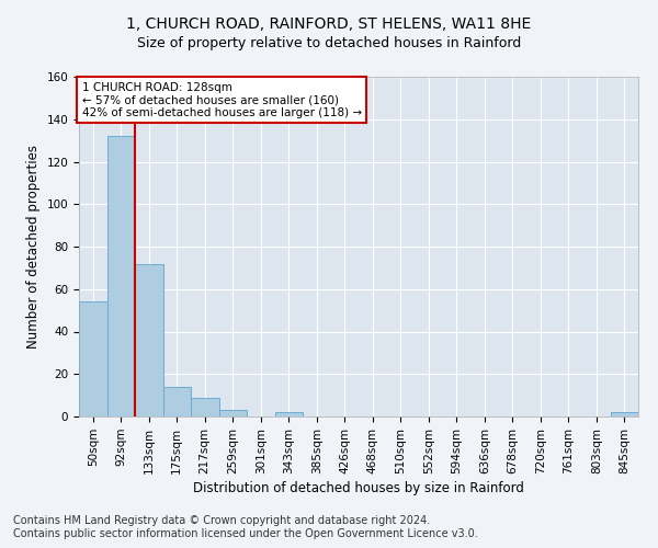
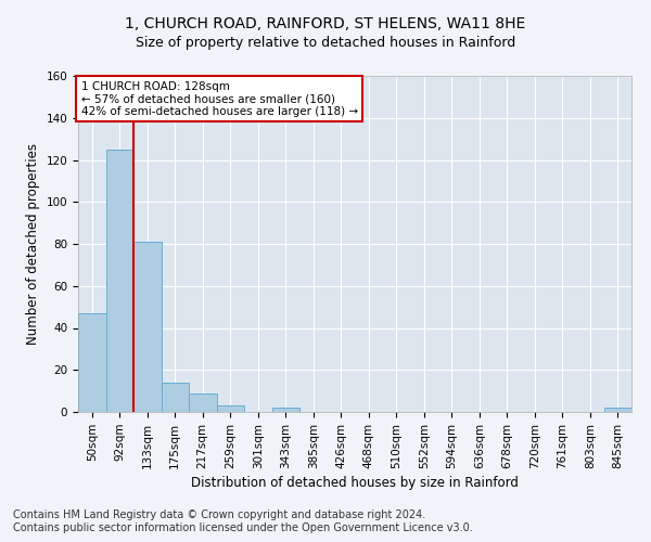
50sqm: 54 -> 47
92sqm: 132 -> 125
133sqm: 72 -> 81
